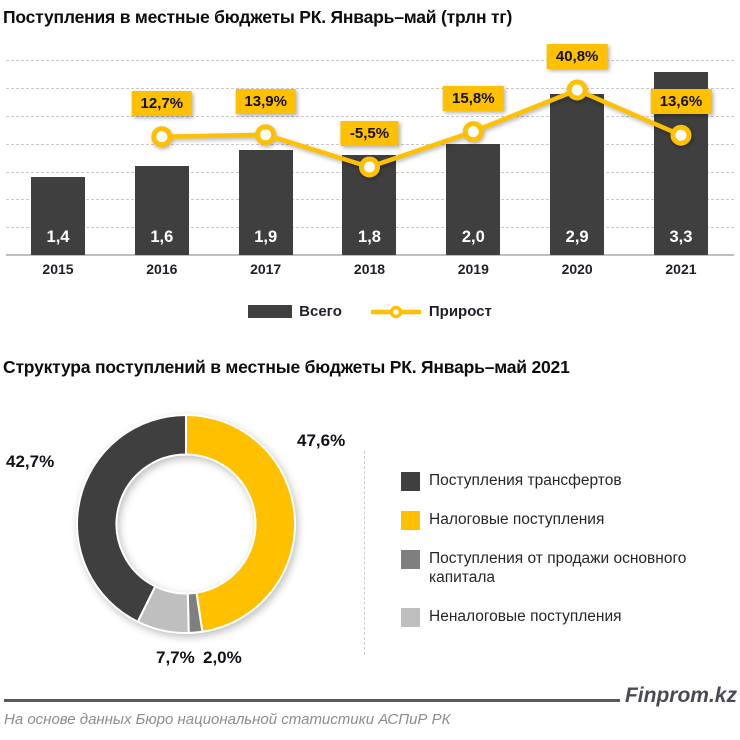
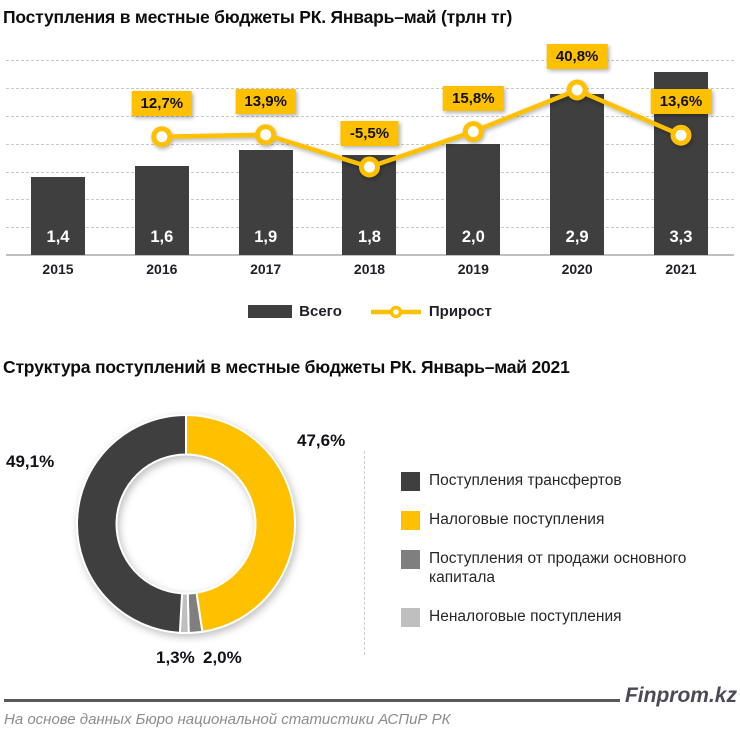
Структура поступлений в местные бюджеты РК. Январь–май 2021/Неналоговые поступления: 7,7% -> 1,3%
Структура поступлений в местные бюджеты РК. Январь–май 2021/Поступления трансфертов: 42,7% -> 49,1%
